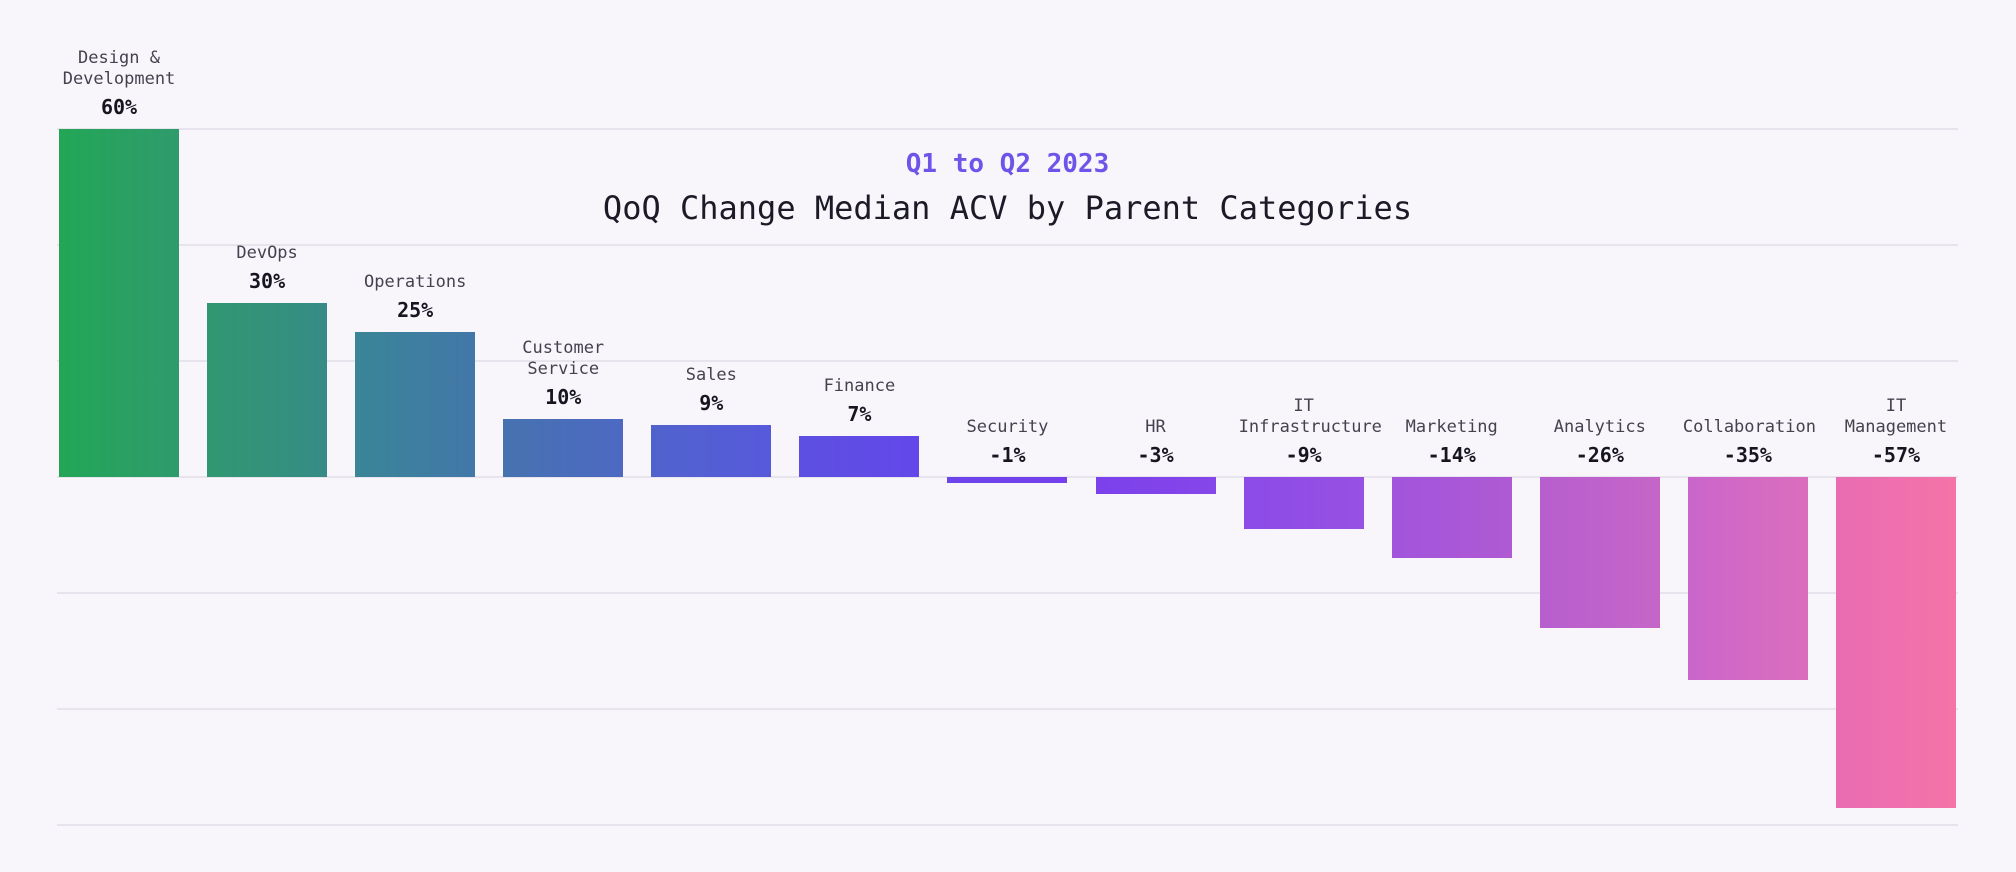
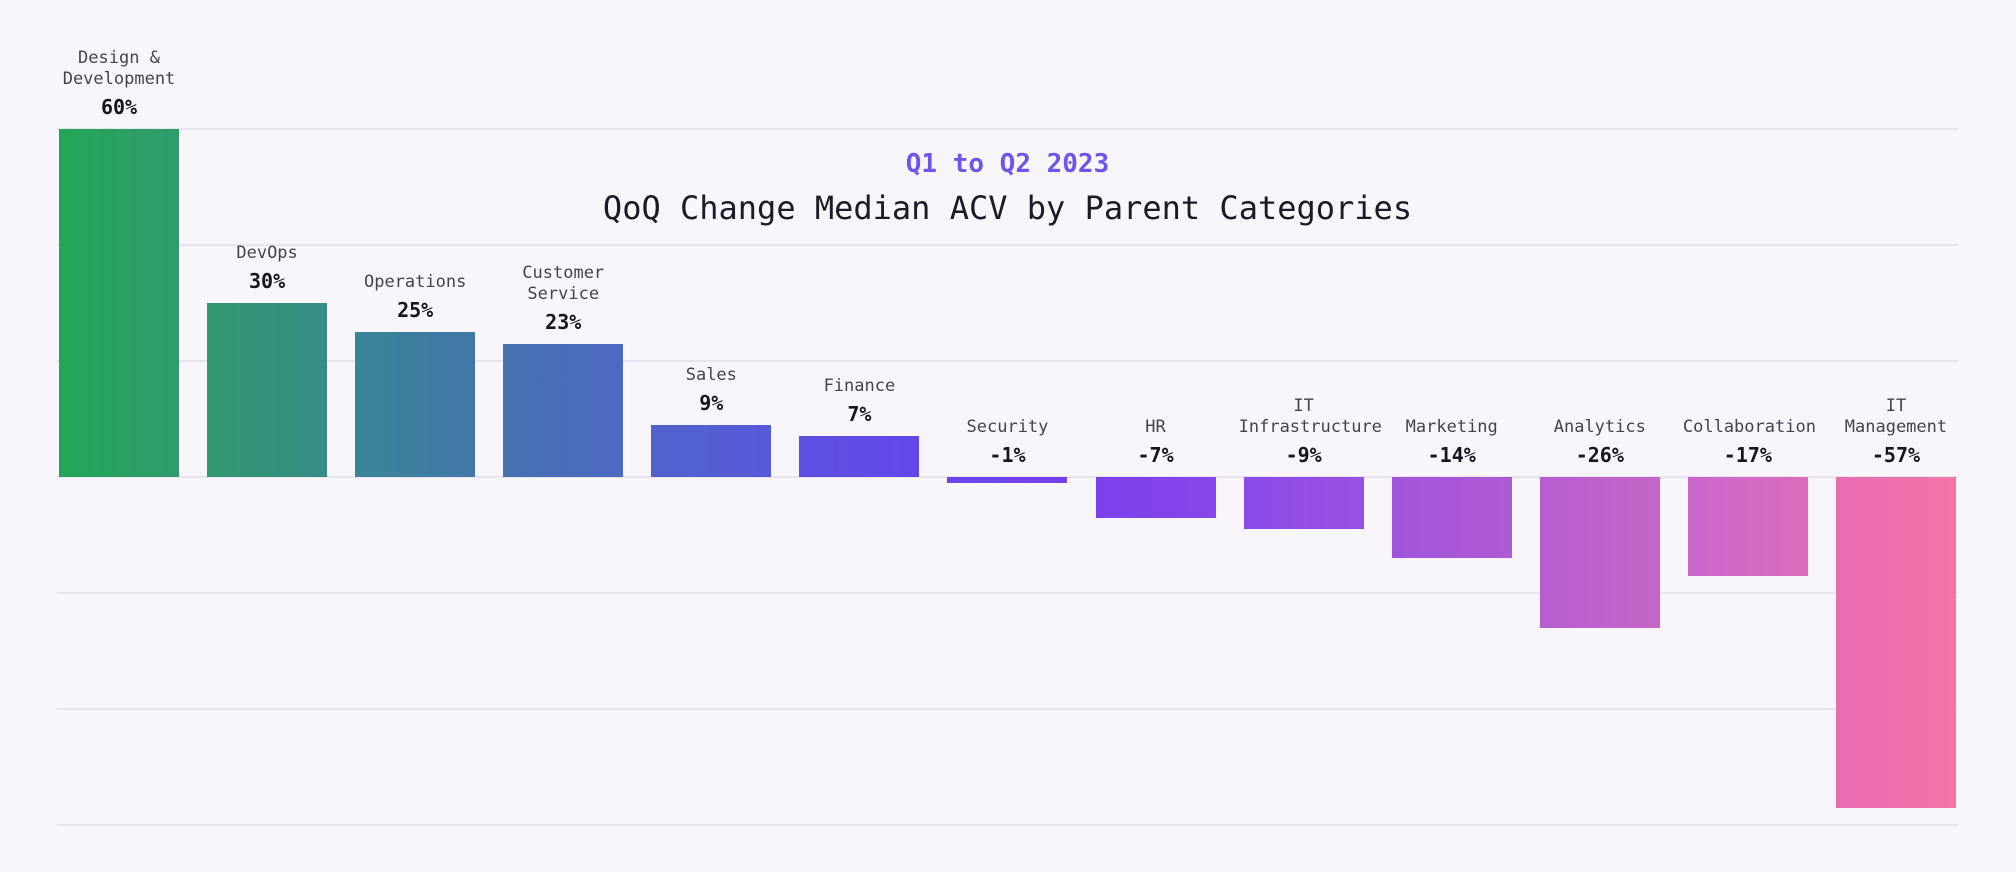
Customer Service: 10% -> 23%
HR: -3% -> -7%
Collaboration: -35% -> -17%
